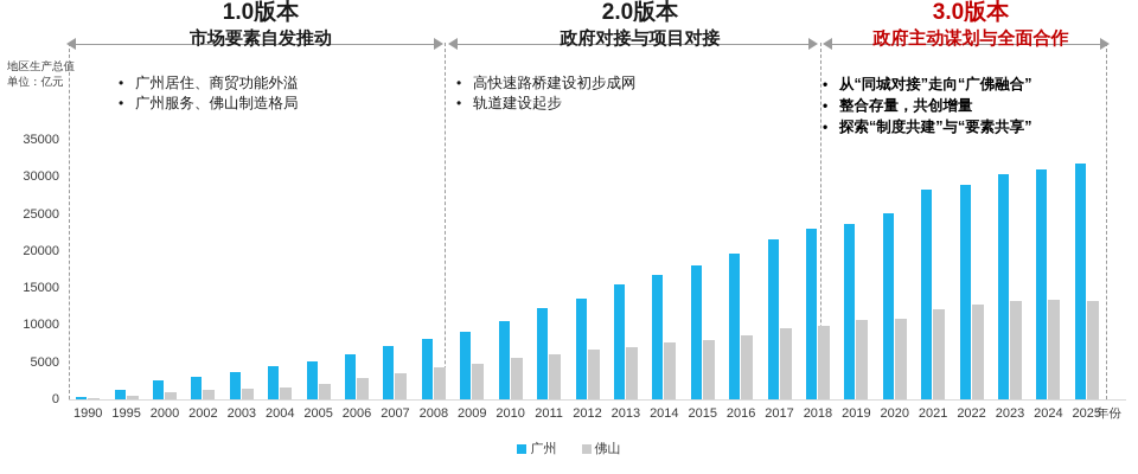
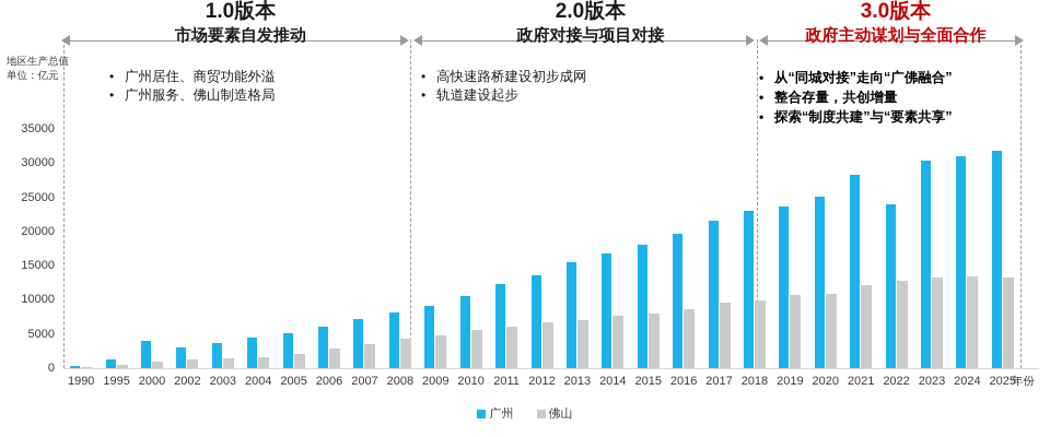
广州/2000: 2000 -> 4000
广州/2022: 29000 -> 24000
